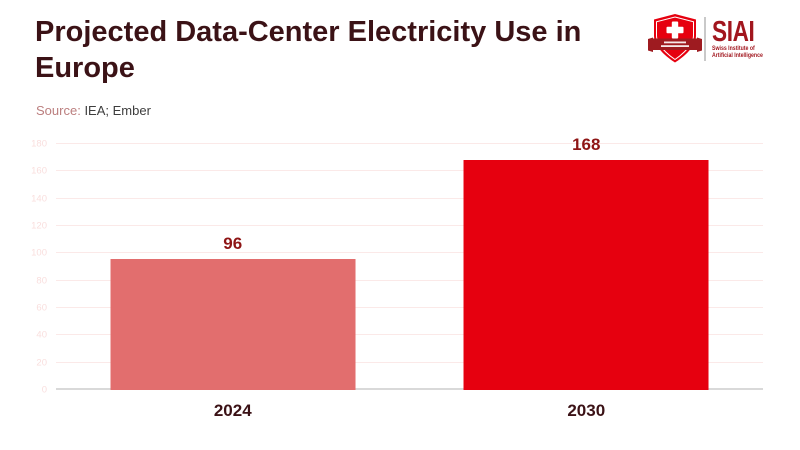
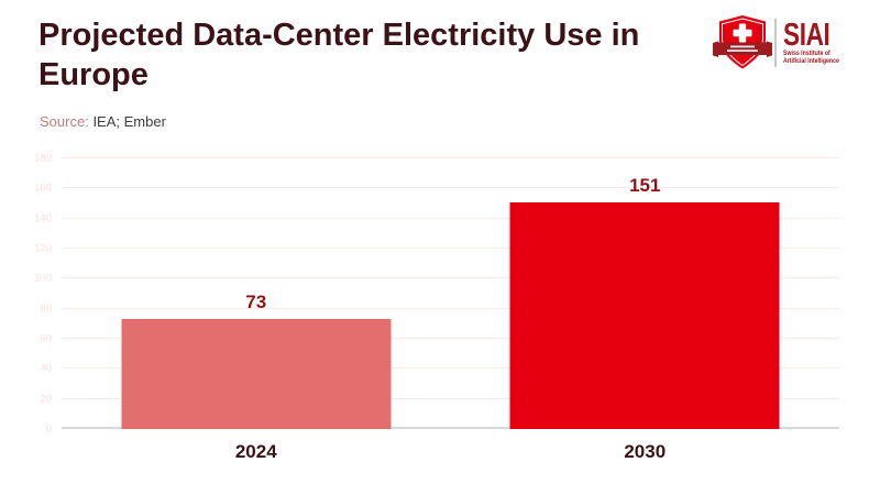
2024: 96 -> 73
2030: 168 -> 151
